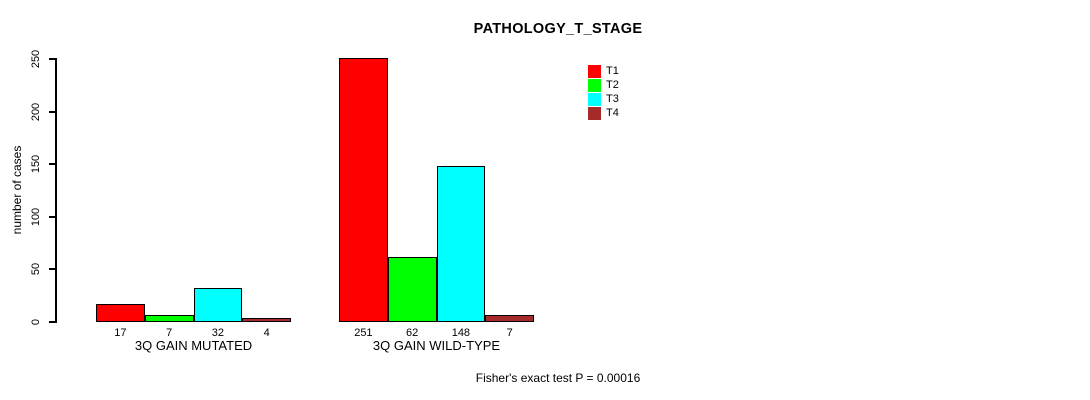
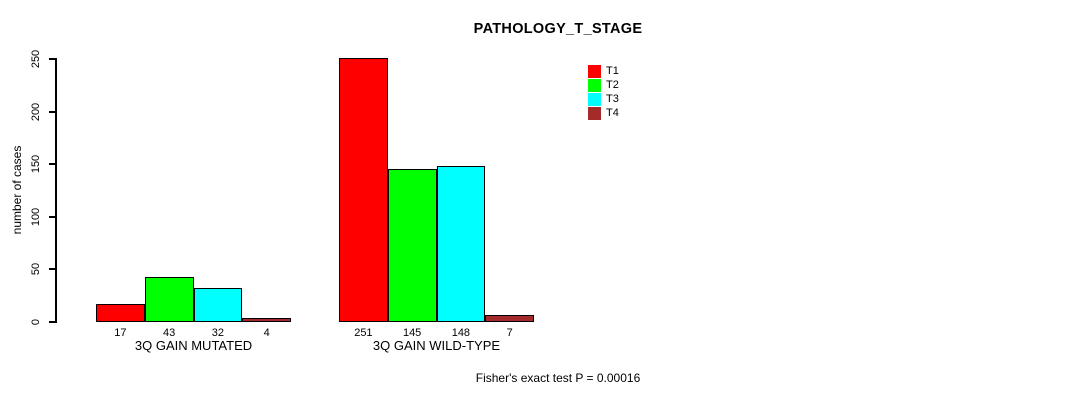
T2/3Q GAIN MUTATED: 7 -> 43
T2/3Q GAIN WILD-TYPE: 62 -> 145
